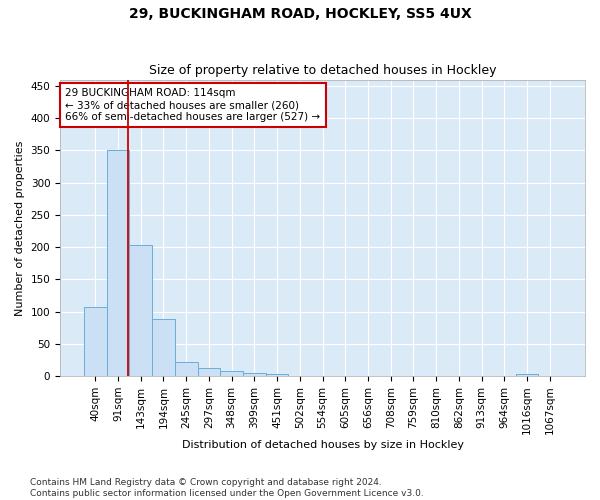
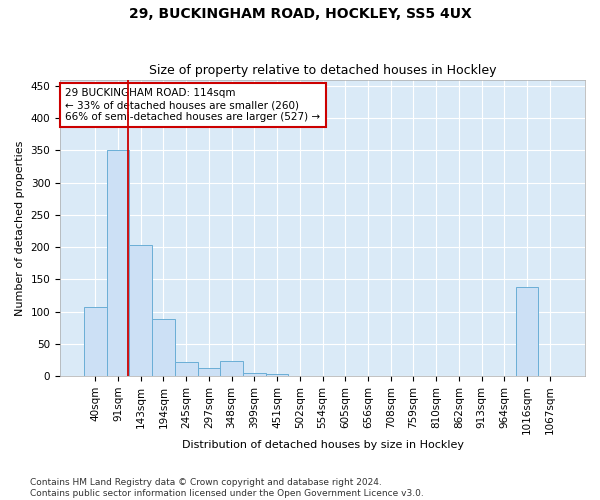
348sqm: 8 -> 24
1016sqm: 4 -> 138
